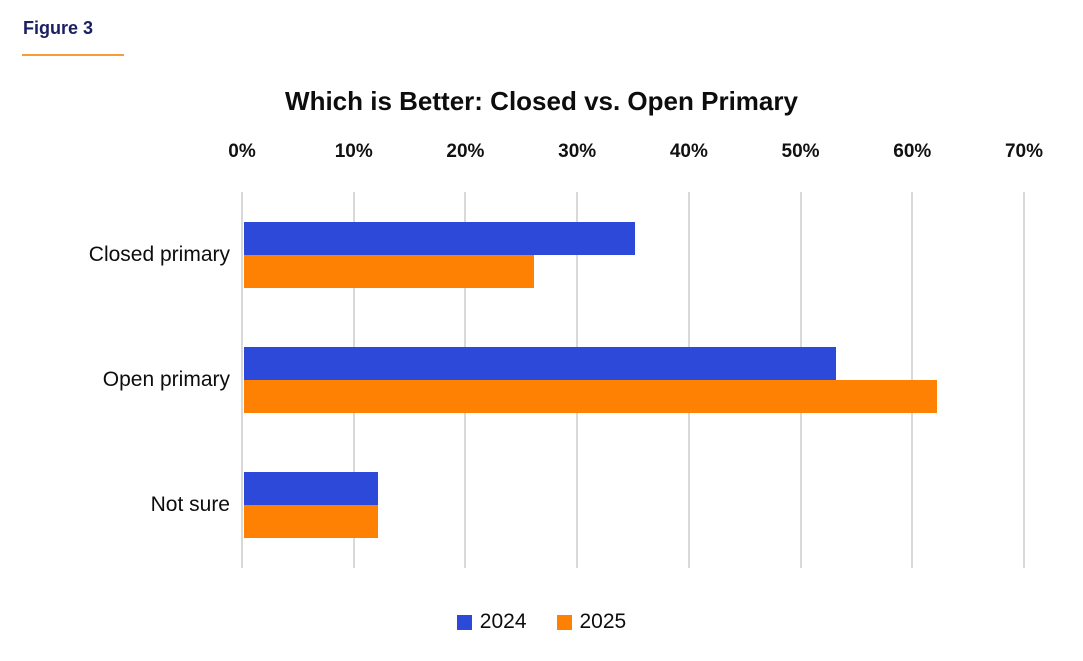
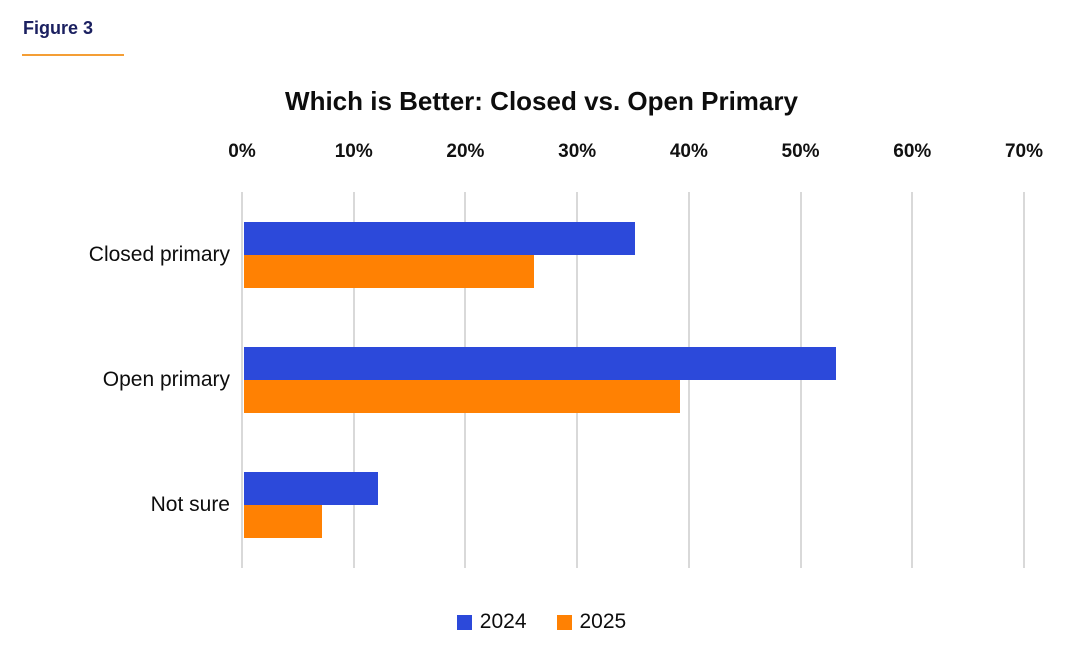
2025/Open primary: 62% -> 39%
2025/Not sure: 12% -> 7%
